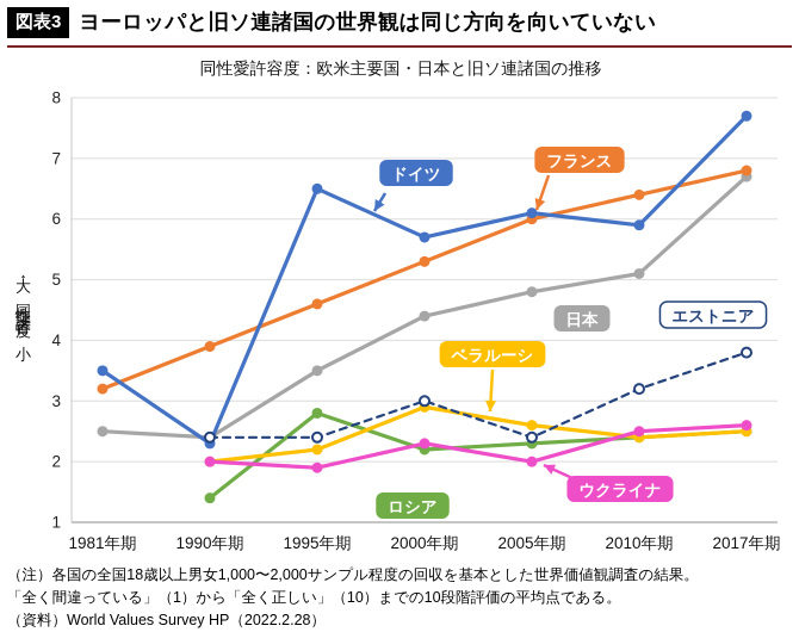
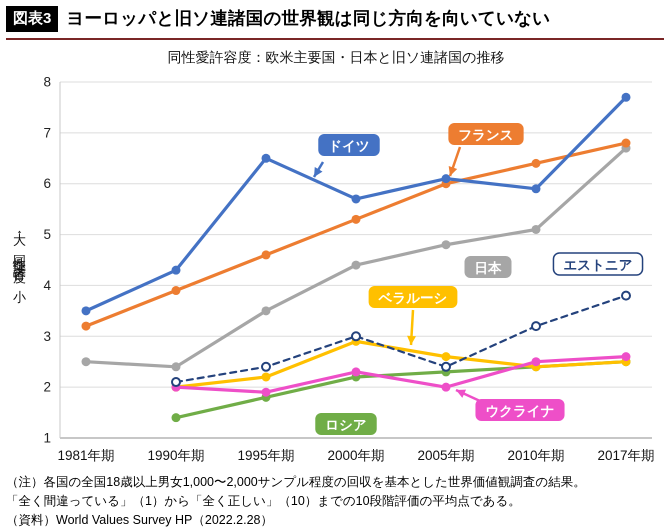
ドイツ/1990年期: 2.3 -> 4.3
エストニア/1990年期: 2.4 -> 2.1
ロシア/1995年期: 2.8 -> 1.8
